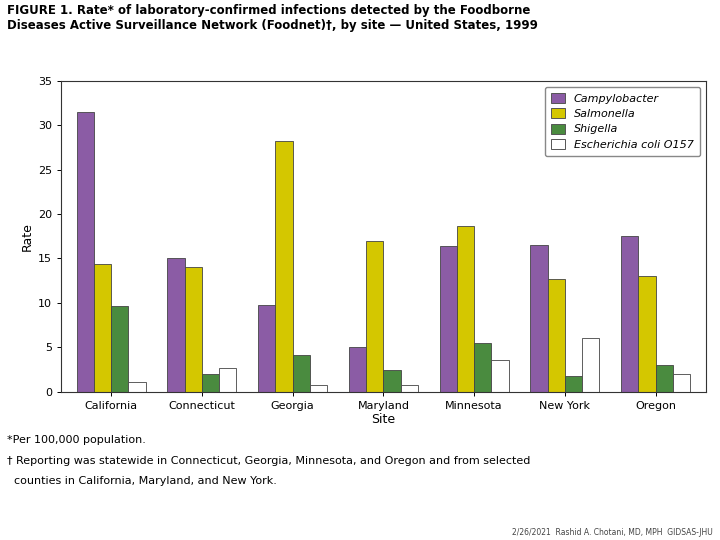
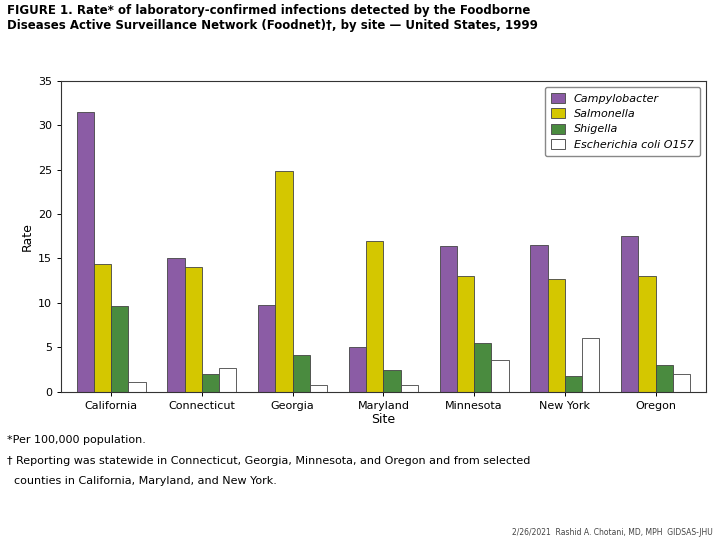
Salmonella/Georgia: 28.2 -> 24.8
Salmonella/Minnesota: 18.6 -> 13.0
